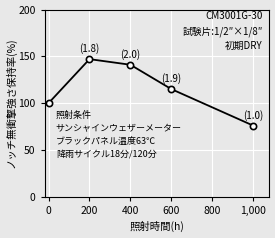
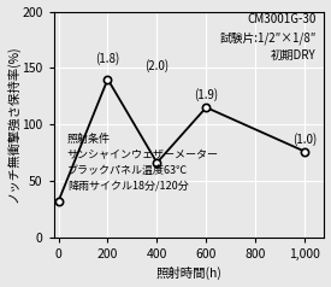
0: 100 -> 32
200: 147 -> 140
400: 141 -> 66
